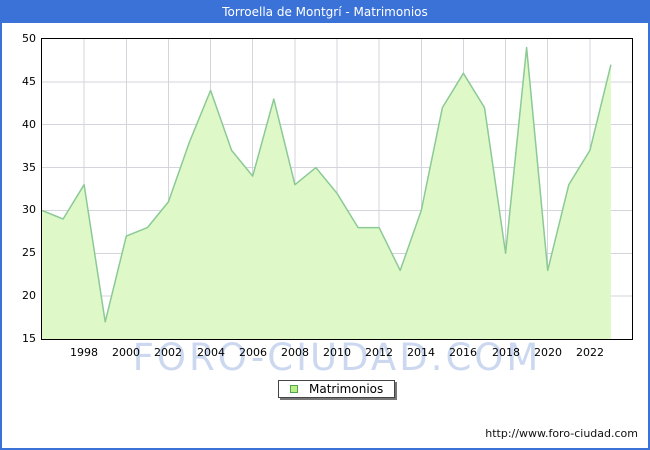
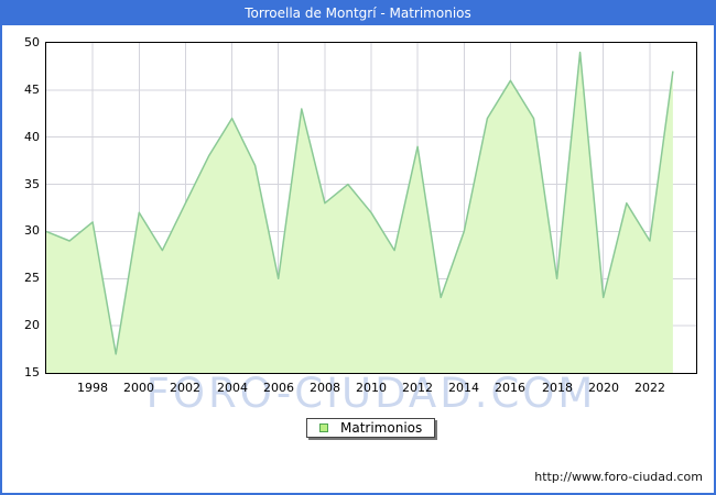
1998: 33 -> 31
2000: 27 -> 32
2002: 31 -> 33
2004: 44 -> 42
2006: 34 -> 25
2012: 28 -> 39
2022: 37 -> 29
